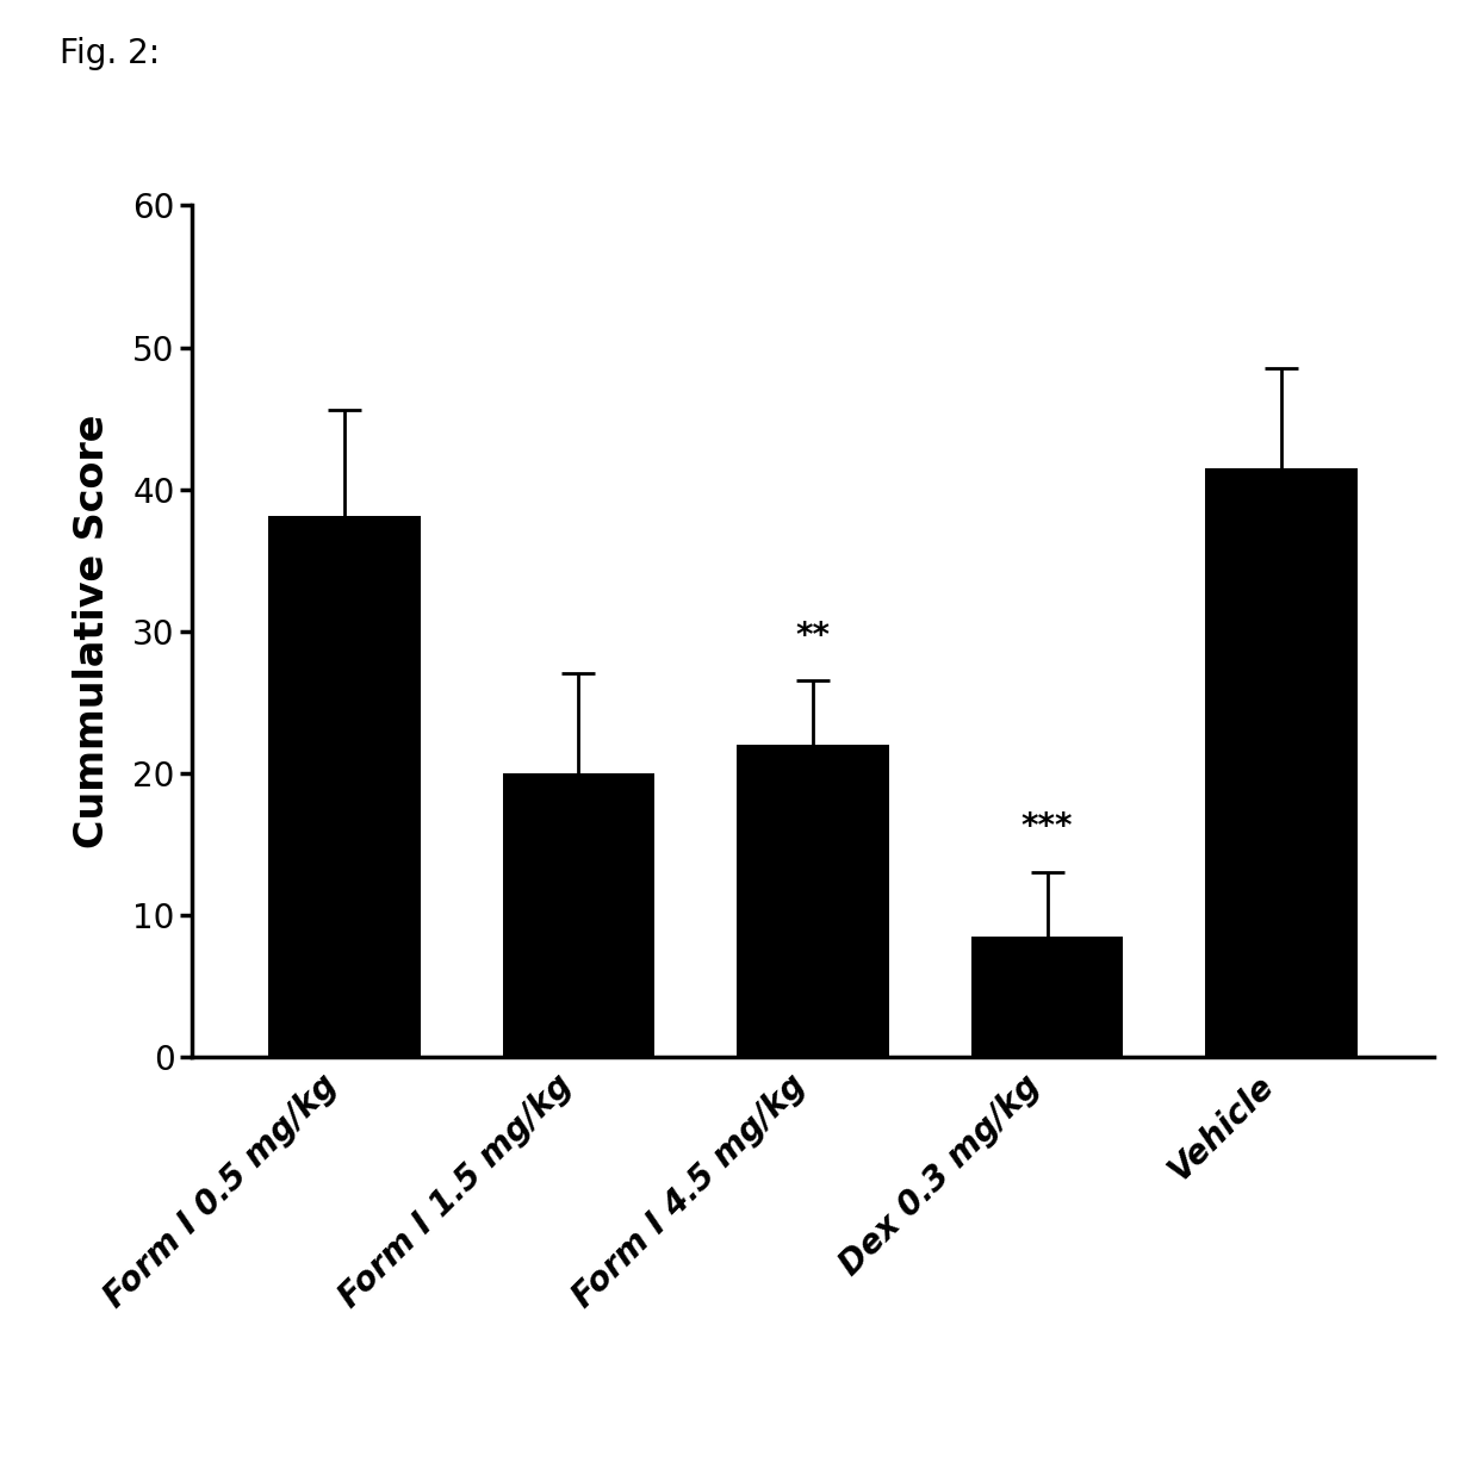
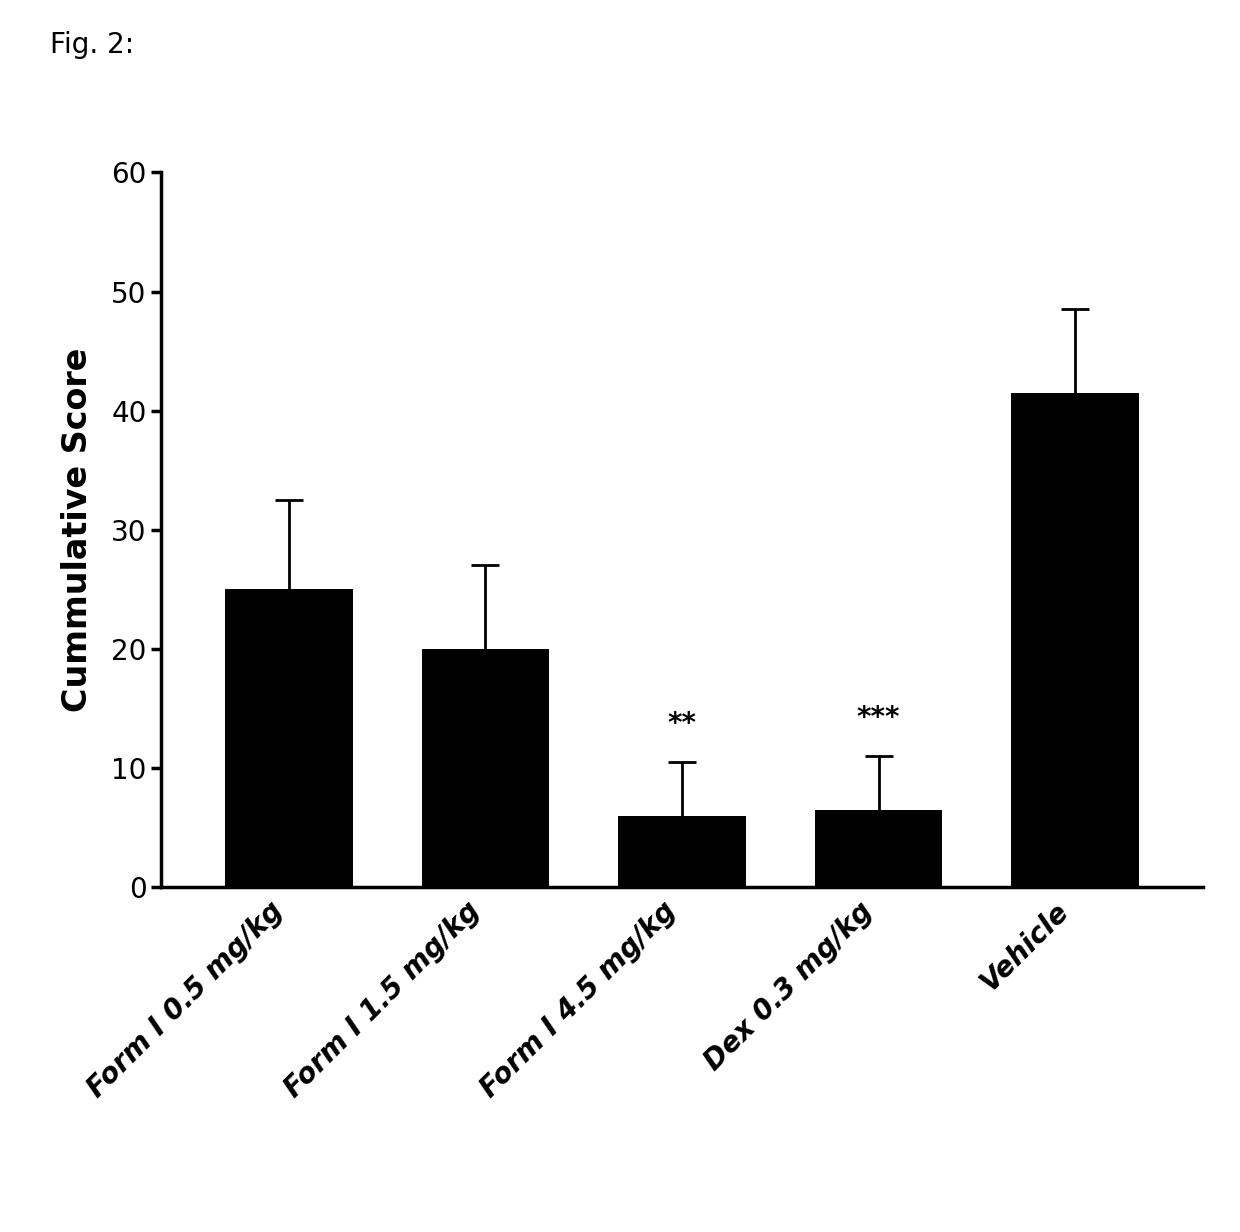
Form I 0.5 mg/kg: 38.1 -> 25.0
Form I 4.5 mg/kg: 22.0 -> 6.0
Dex 0.3 mg/kg: 8.5 -> 6.5
